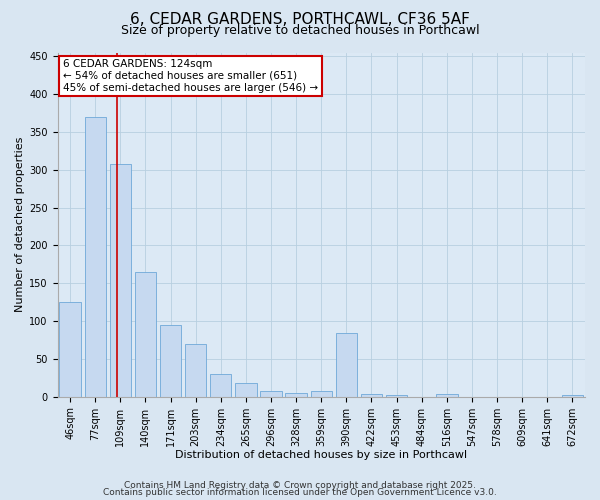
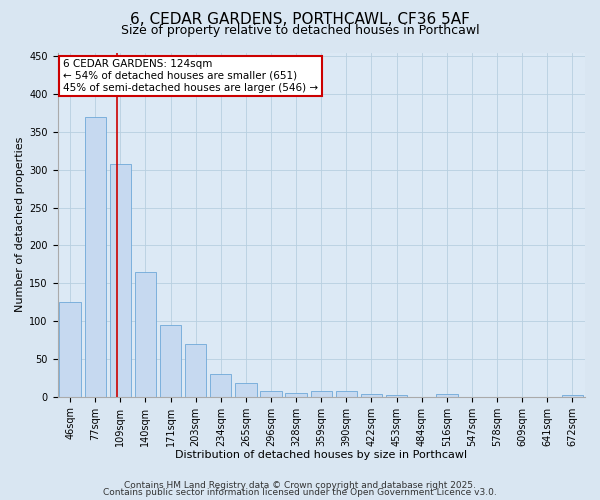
390sqm: 84 -> 8
